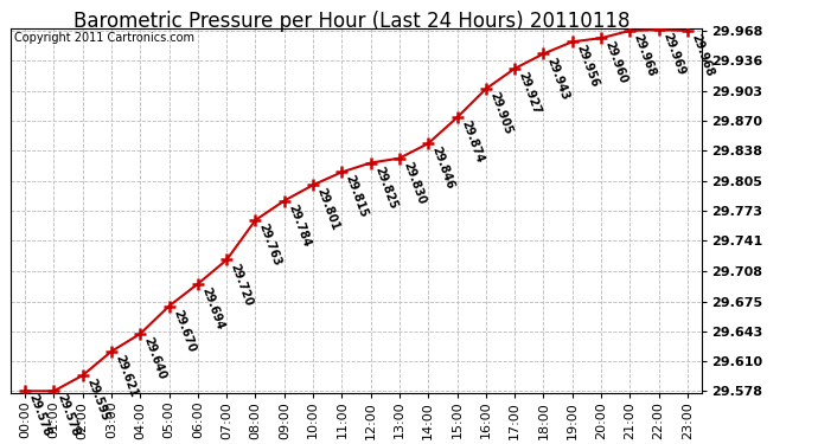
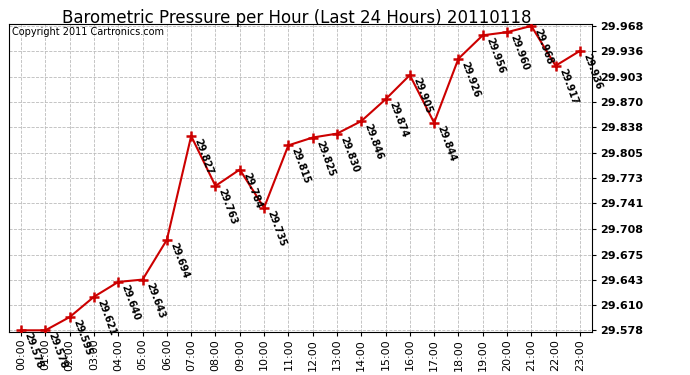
05:00: 29.670 -> 29.643
07:00: 29.720 -> 29.827
10:00: 29.801 -> 29.735
17:00: 29.927 -> 29.844
18:00: 29.943 -> 29.926
22:00: 29.969 -> 29.917
23:00: 29.968 -> 29.936
